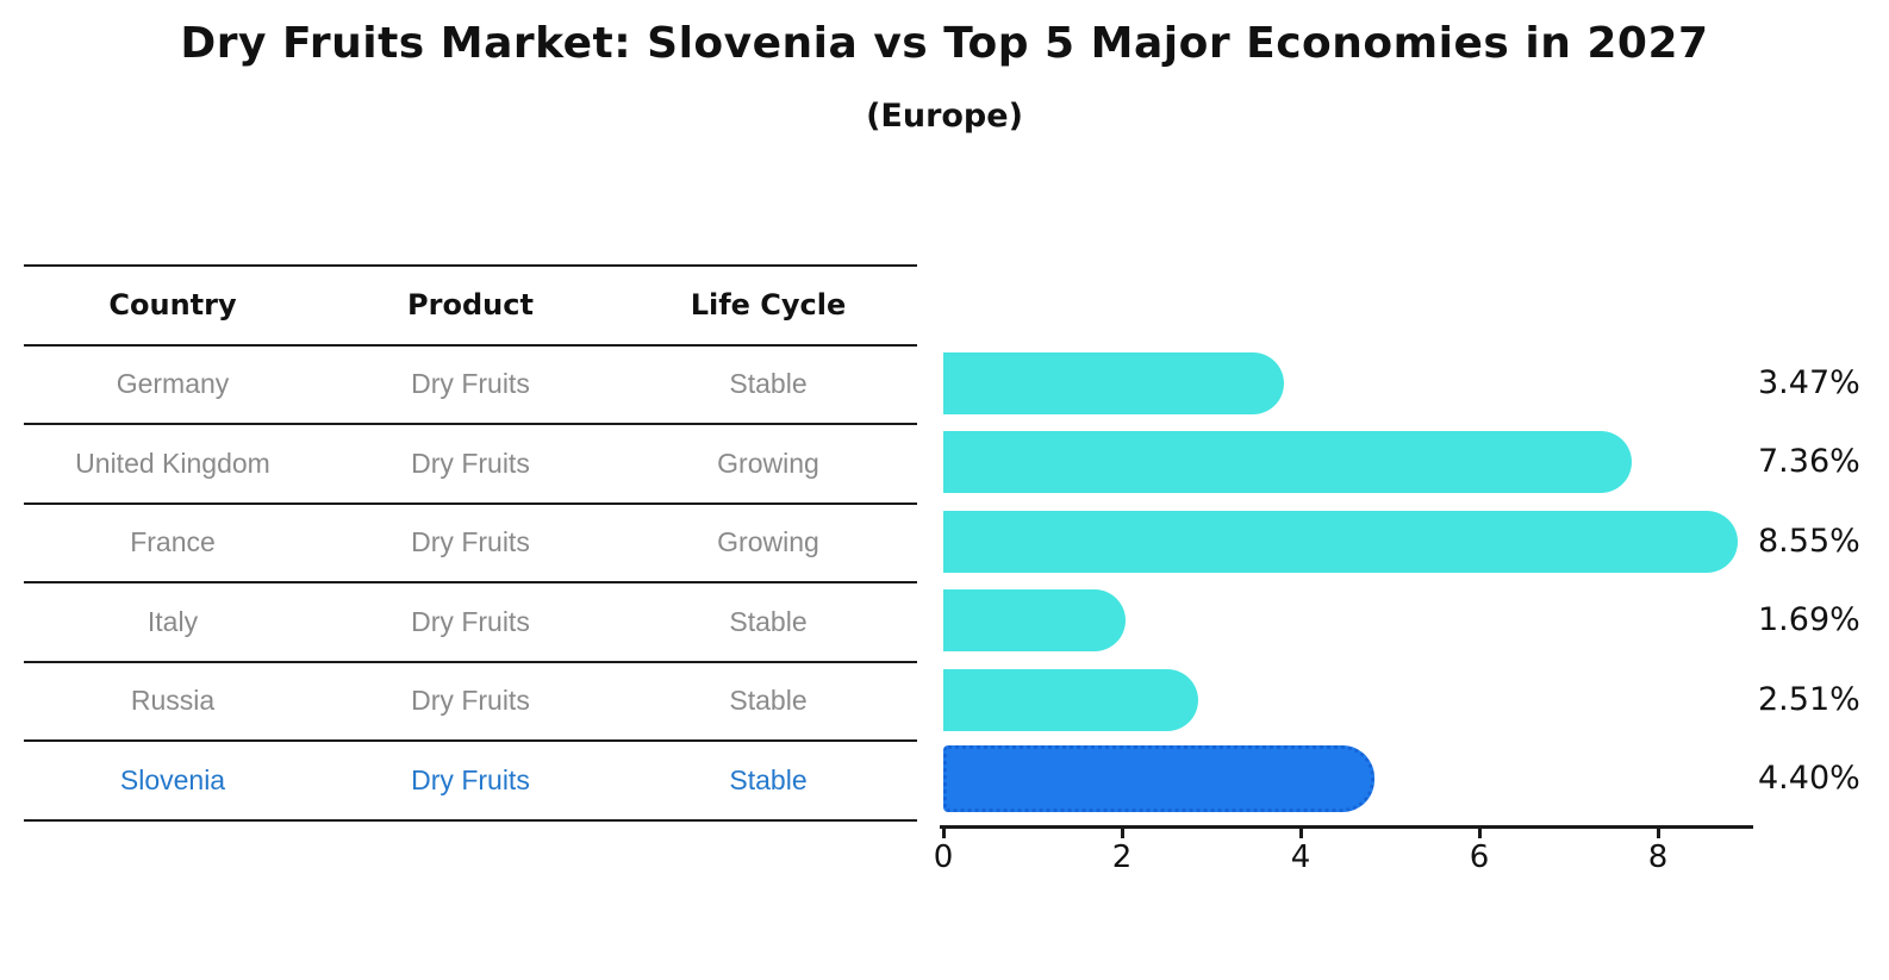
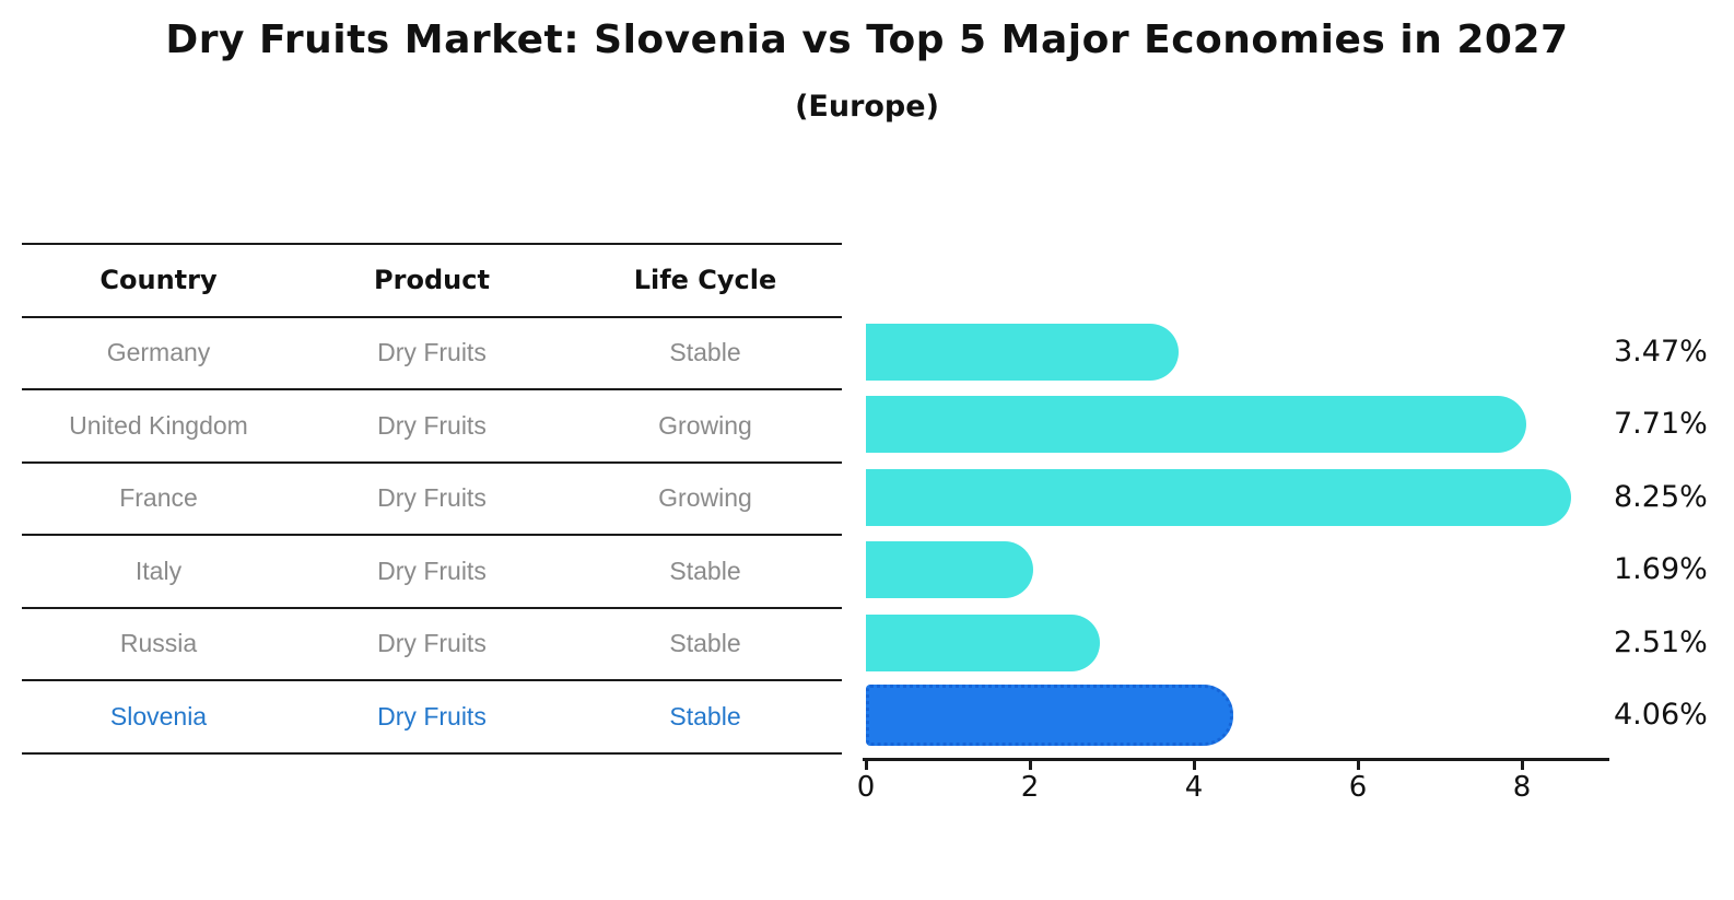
United Kingdom: 7.36% -> 7.71%
France: 8.55% -> 8.25%
Slovenia: 4.40% -> 4.06%
